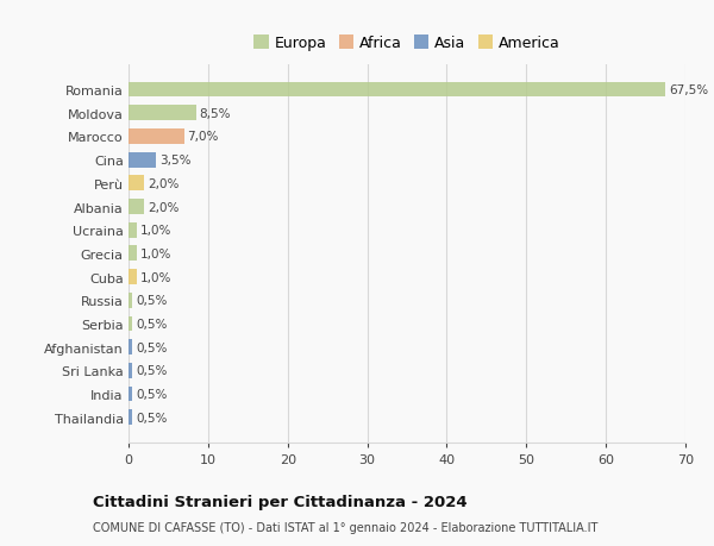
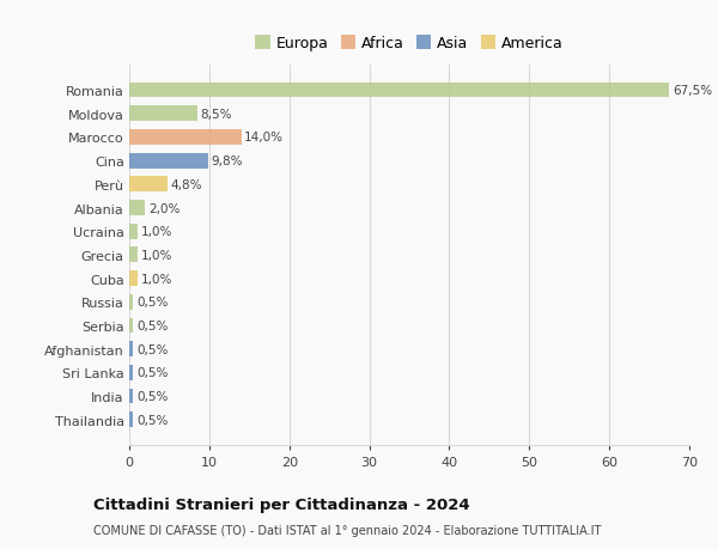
Marocco: 7,0% -> 14,0%
Cina: 3,5% -> 9,8%
Perù: 2,0% -> 4,8%
